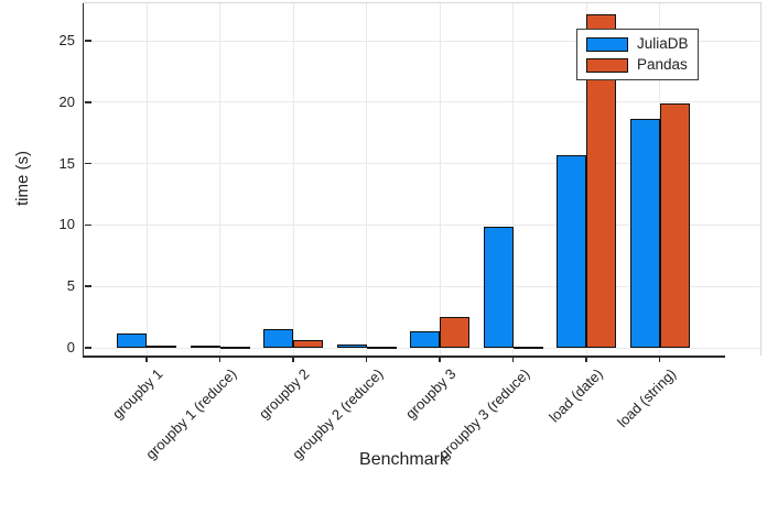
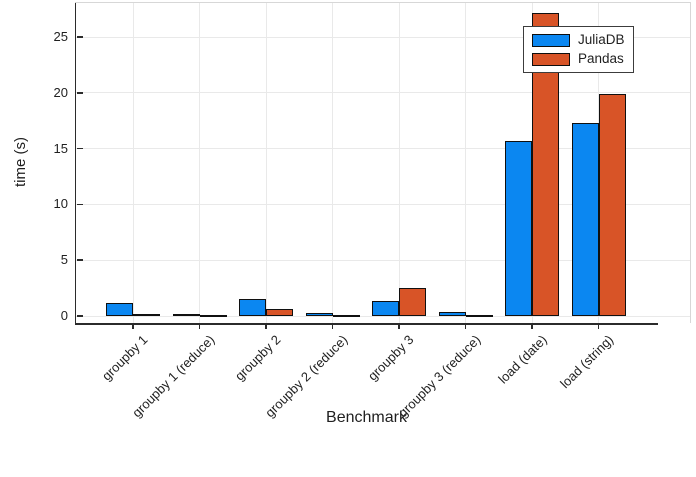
JuliaDB/groupby 3 (reduce): 9.9 -> 0.3
JuliaDB/load (string): 18.6 -> 17.3
